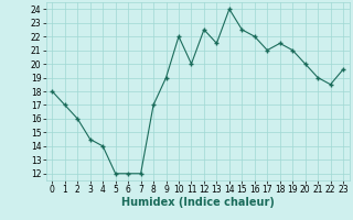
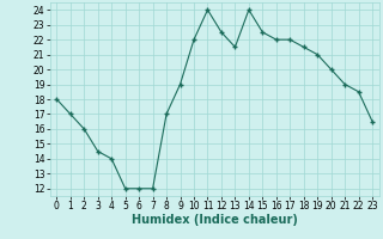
11: 20.0 -> 24.0
17: 21.0 -> 22.0
23: 19.6 -> 16.5
